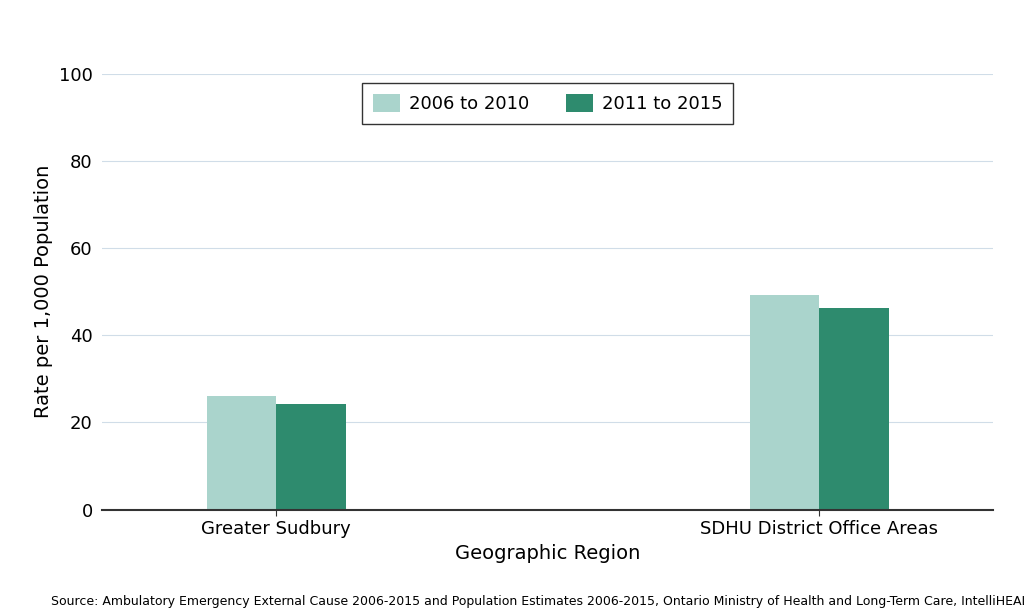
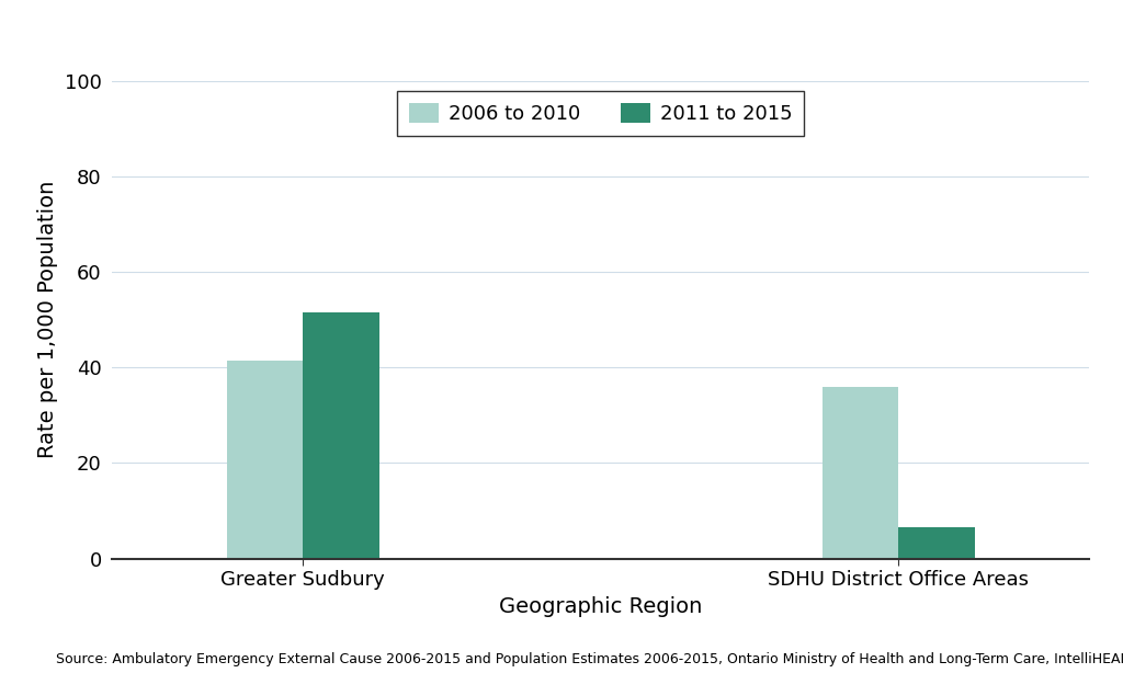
2006 to 2010/Greater Sudbury: 26.0 -> 41.5
2011 to 2015/Greater Sudbury: 24.3 -> 51.5
2006 to 2010/SDHU District Office Areas: 49.3 -> 36.0
2011 to 2015/SDHU District Office Areas: 46.3 -> 6.5
